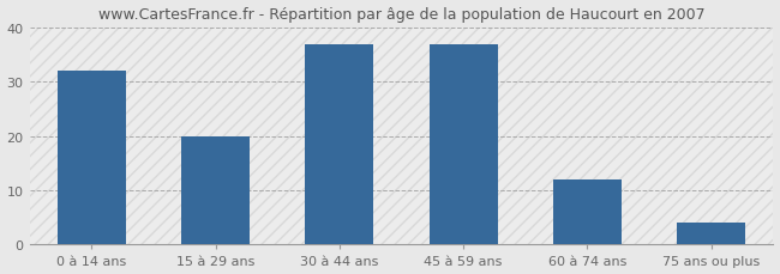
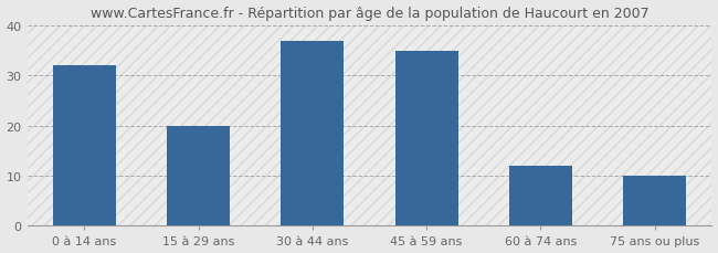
45 à 59 ans: 37 -> 35
75 ans ou plus: 4 -> 10
